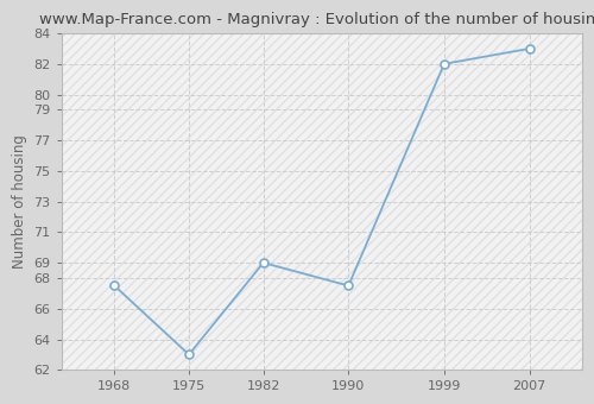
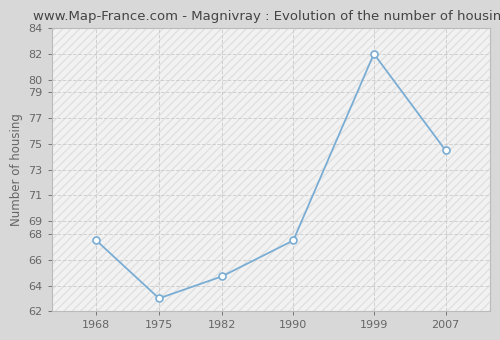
1982: 69.0 -> 64.7
2007: 83.0 -> 74.5
